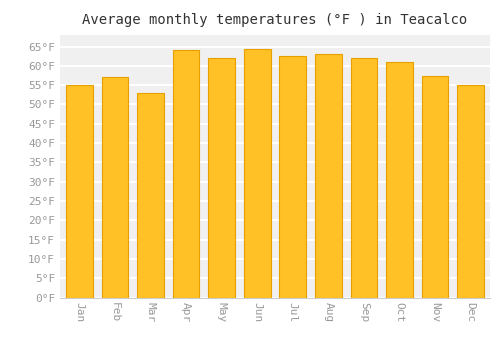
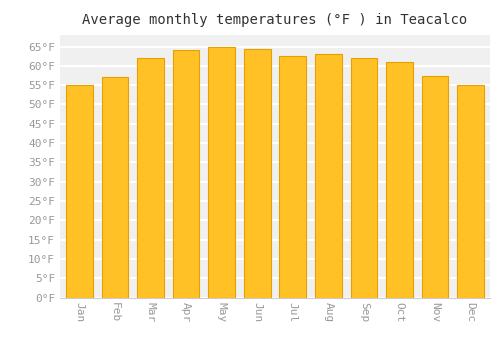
Mar: 53.0°F -> 62.0°F
May: 62.0°F -> 65.0°F
